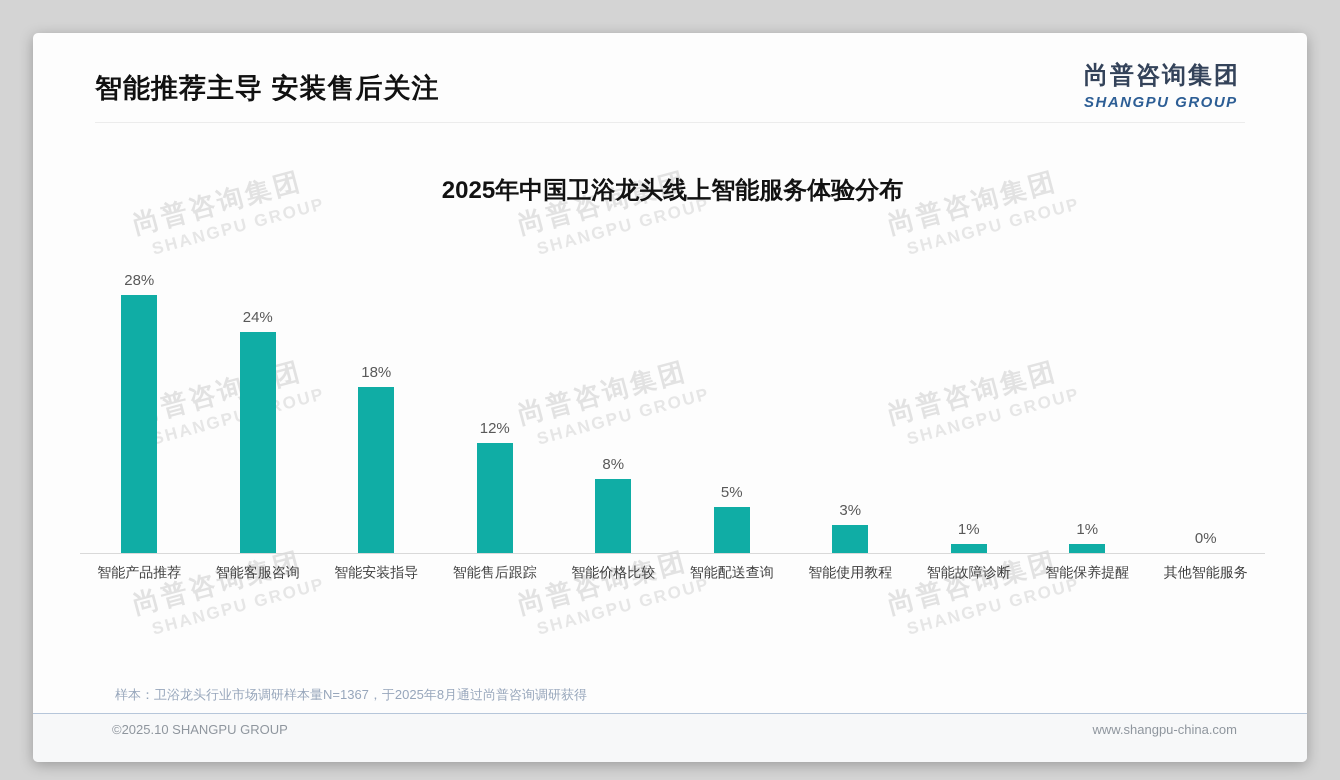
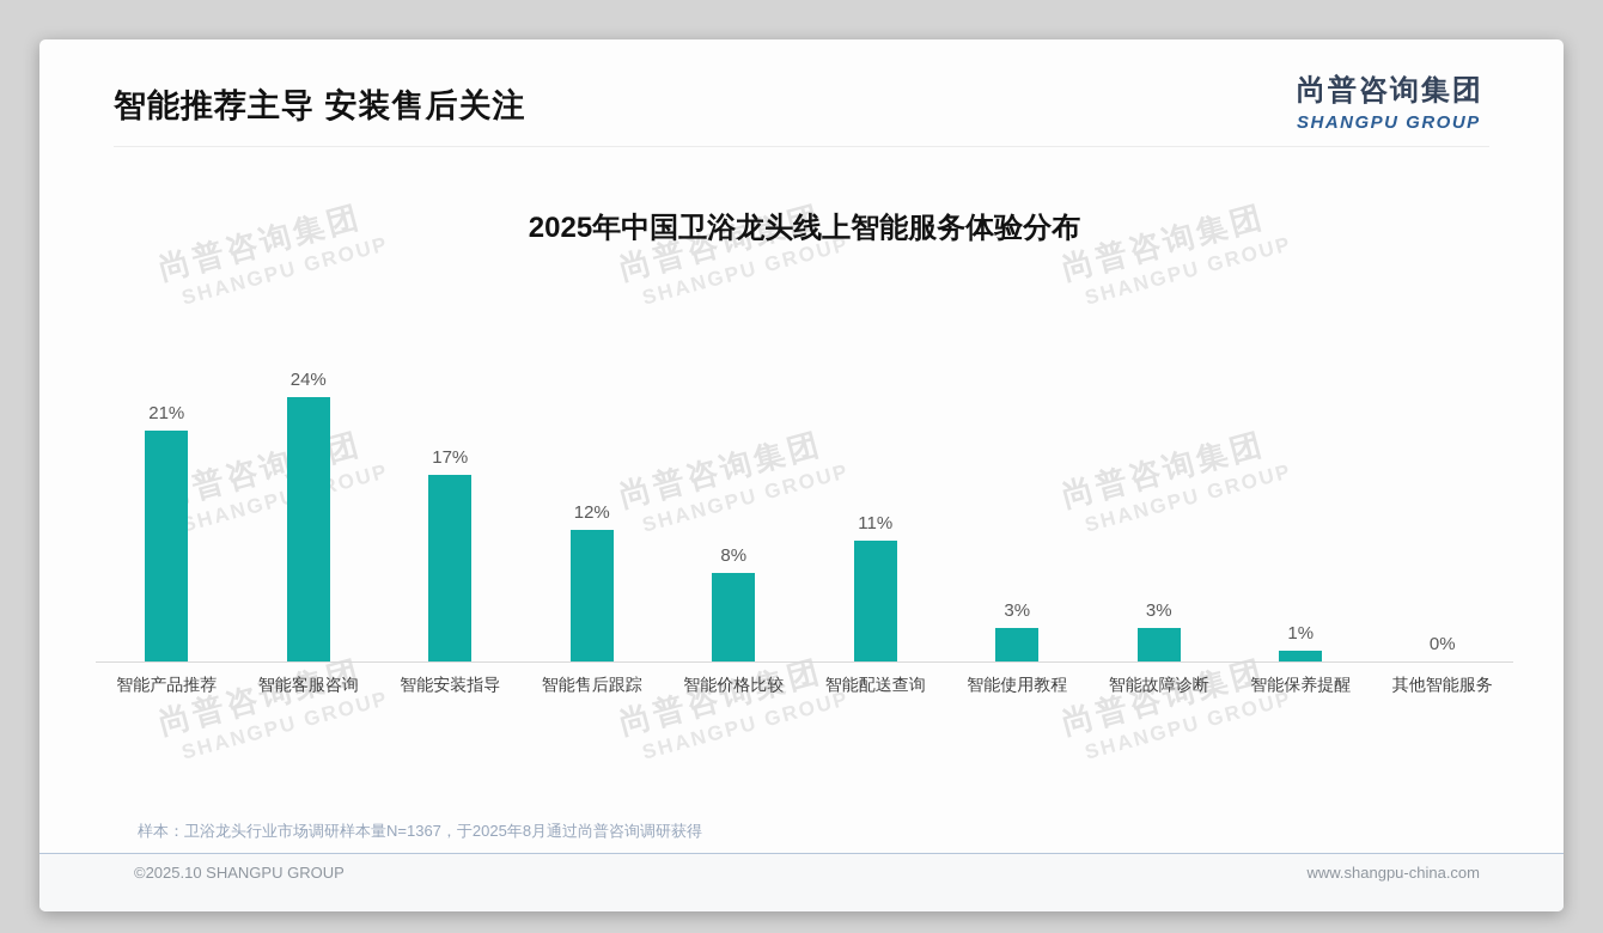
智能产品推荐: 28% -> 21%
智能安装指导: 18% -> 17%
智能配送查询: 5% -> 11%
智能故障诊断: 1% -> 3%
